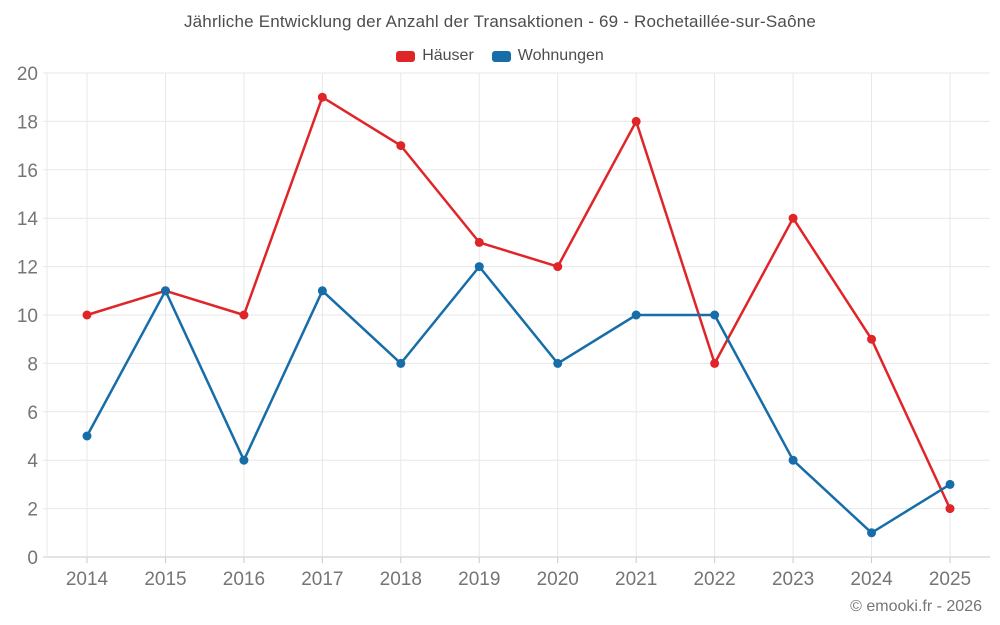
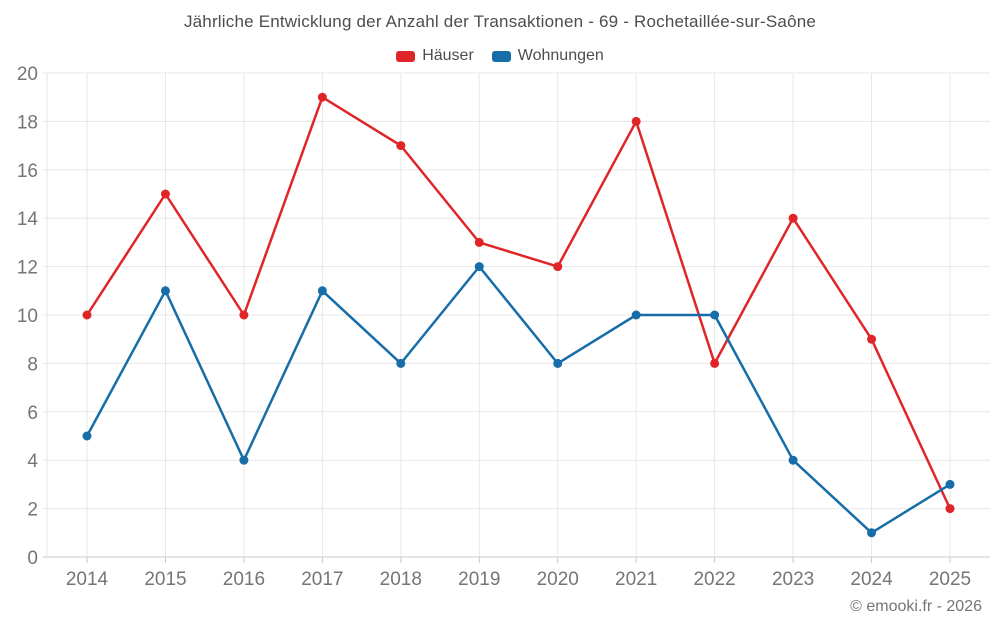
Häuser/2015: 11 -> 15
